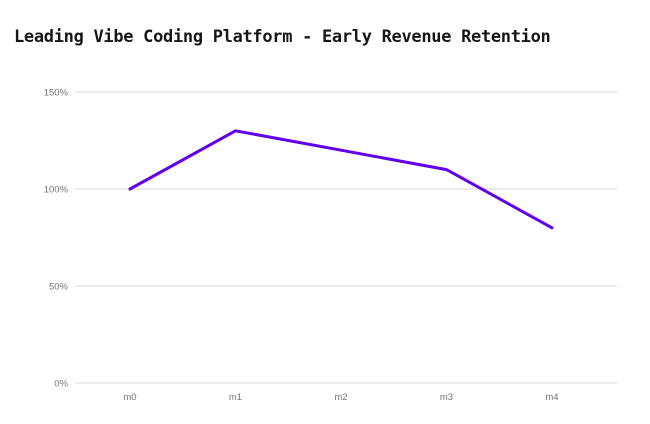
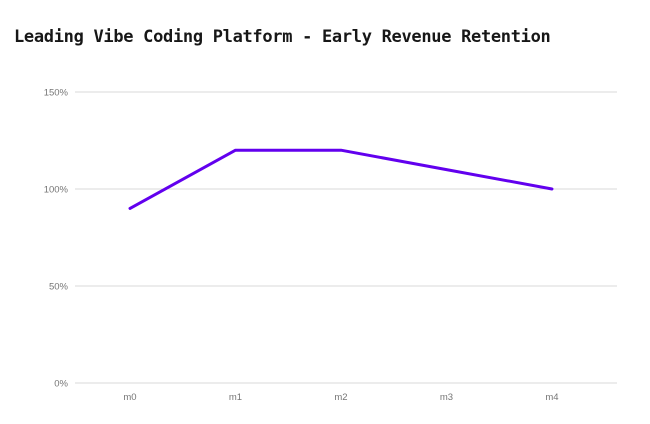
m0: 100% -> 90%
m1: 130% -> 120%
m4: 80% -> 100%
